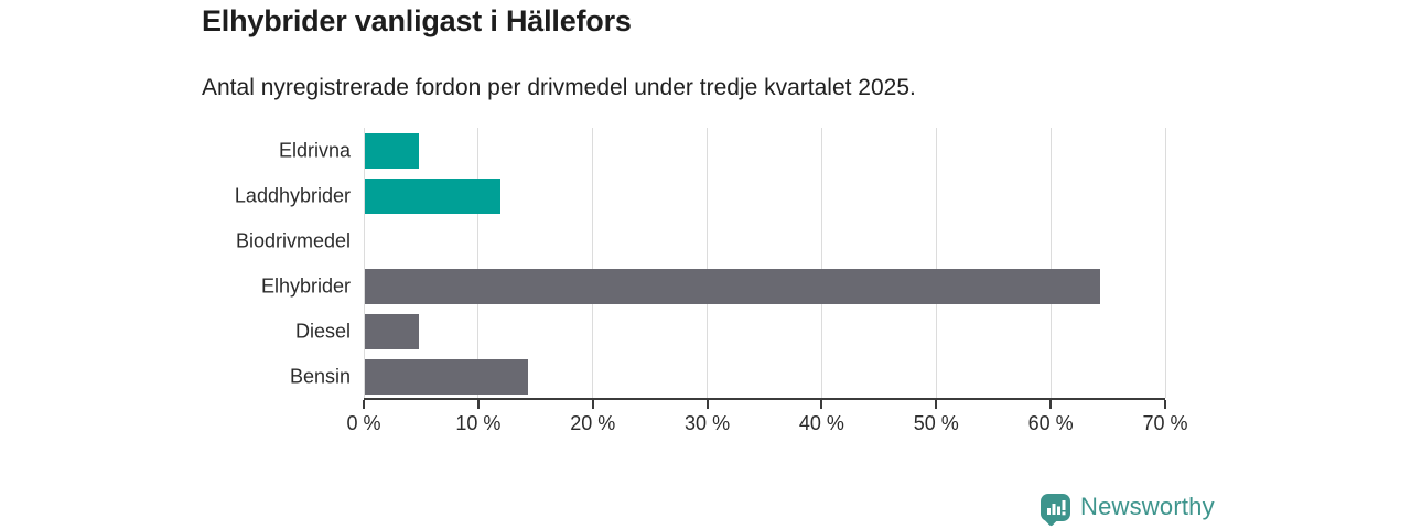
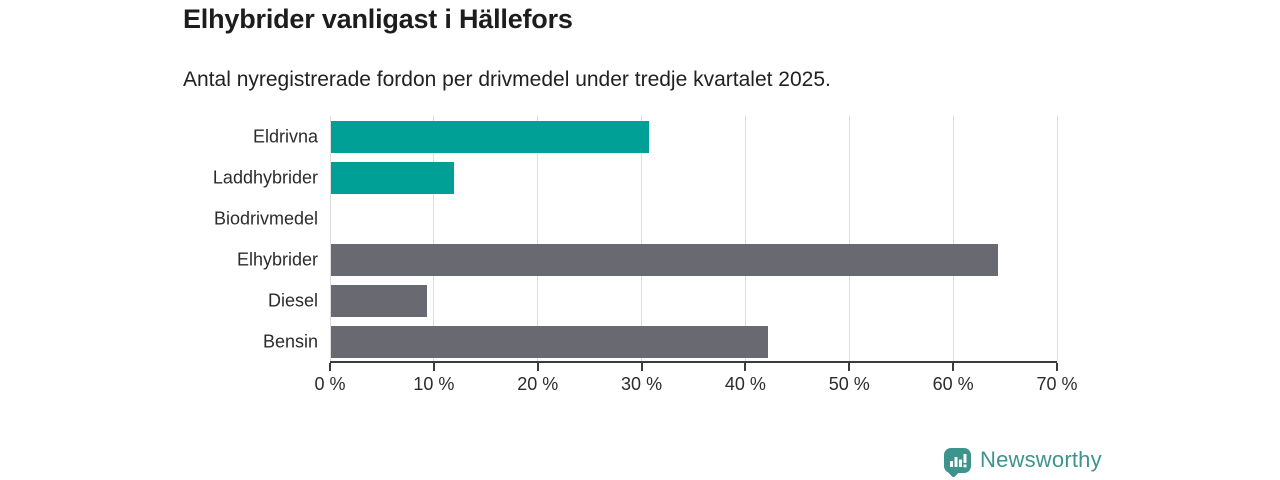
Eldrivna: 4.8% -> 30.7%
Diesel: 4.8% -> 9.3%
Bensin: 14.3% -> 42.1%
